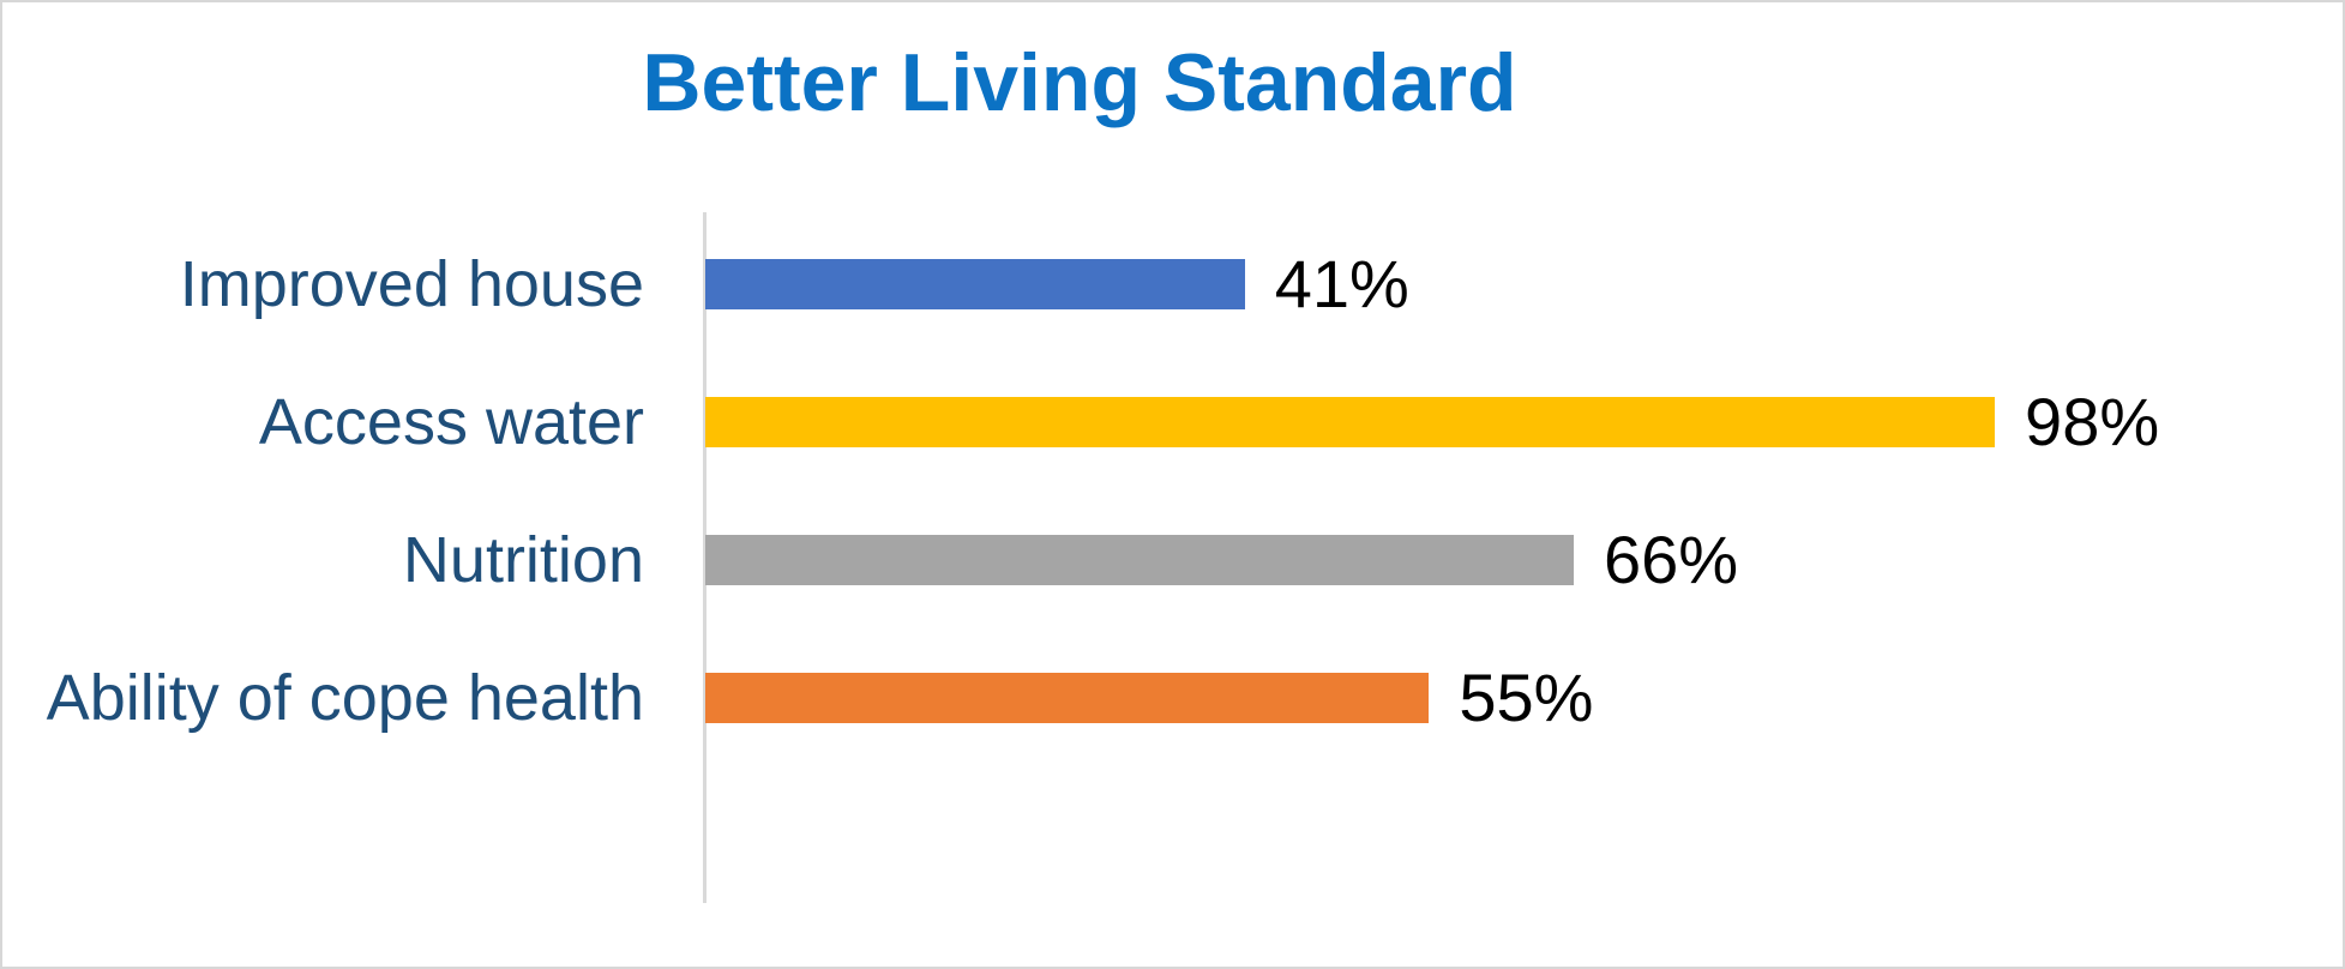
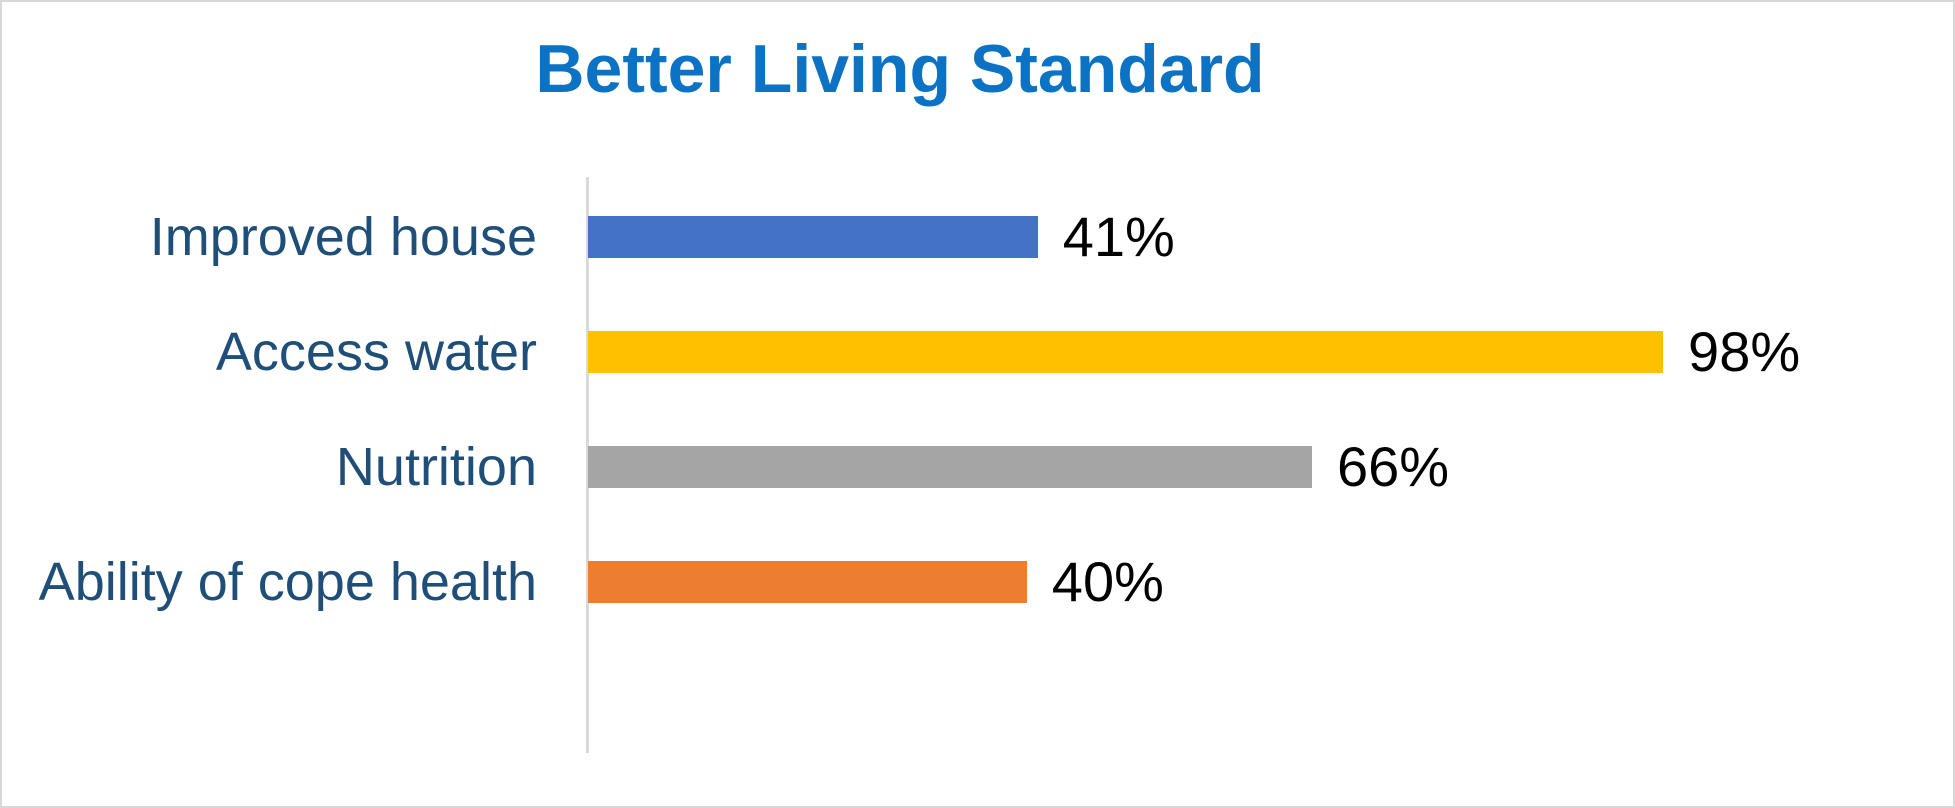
Ability of cope health: 55% -> 40%
